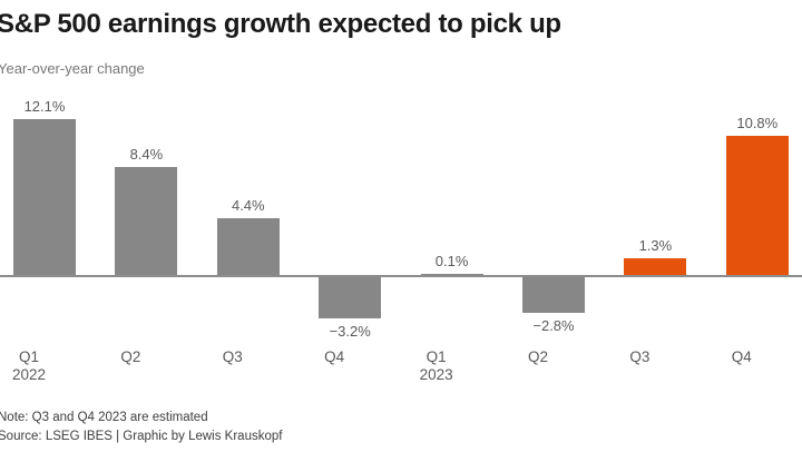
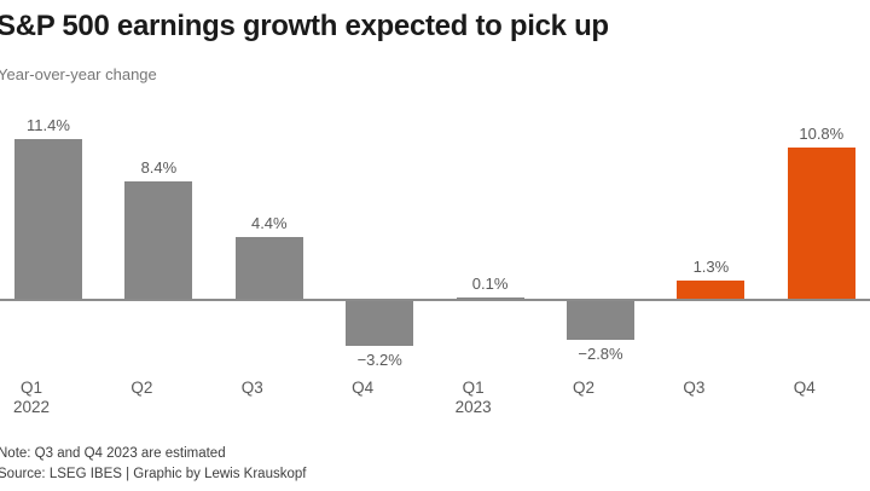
Q1 2022: 12.1% -> 11.4%
